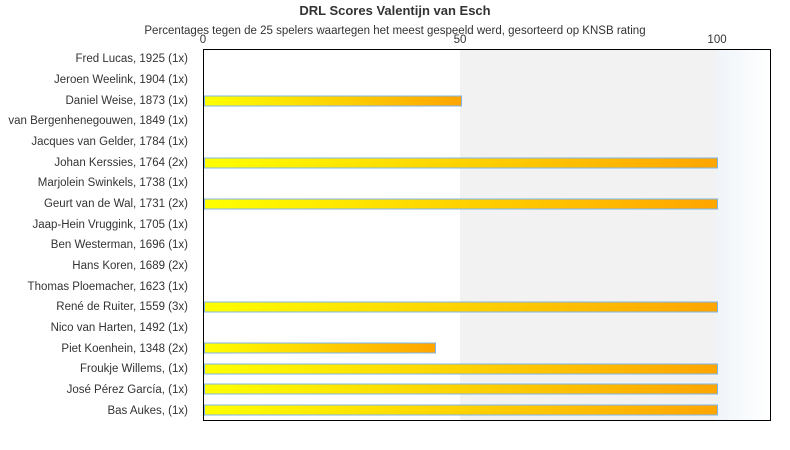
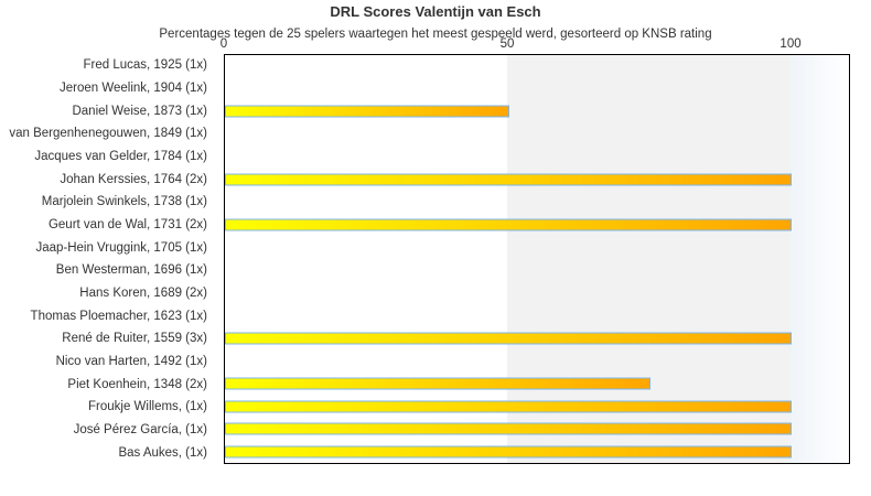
Piet Koenhein, 1348 (2x): 45 -> 75
